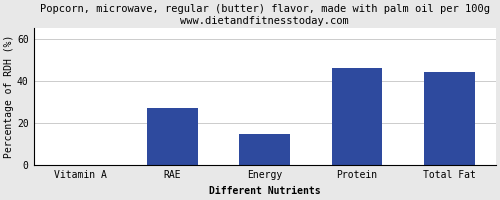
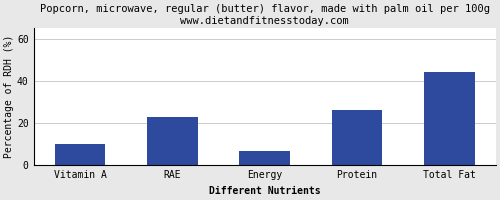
Vitamin A: 0.3 -> 10.0
RAE: 27.0 -> 23.0
Energy: 15.0 -> 7.0
Protein: 46.0 -> 26.0
